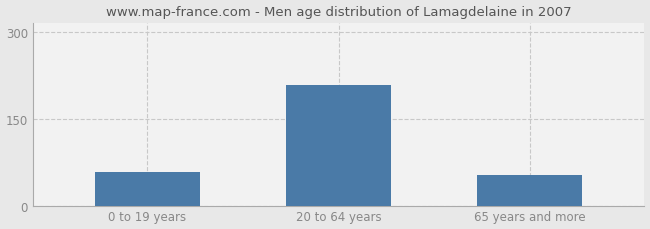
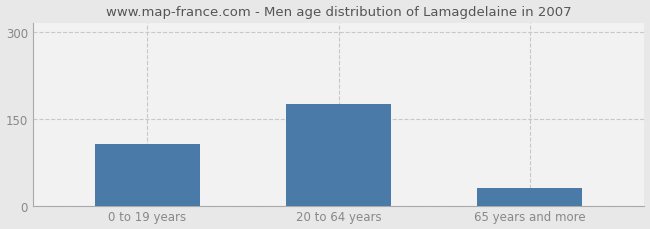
0 to 19 years: 58 -> 107
20 to 64 years: 208 -> 175
65 years and more: 52 -> 30
